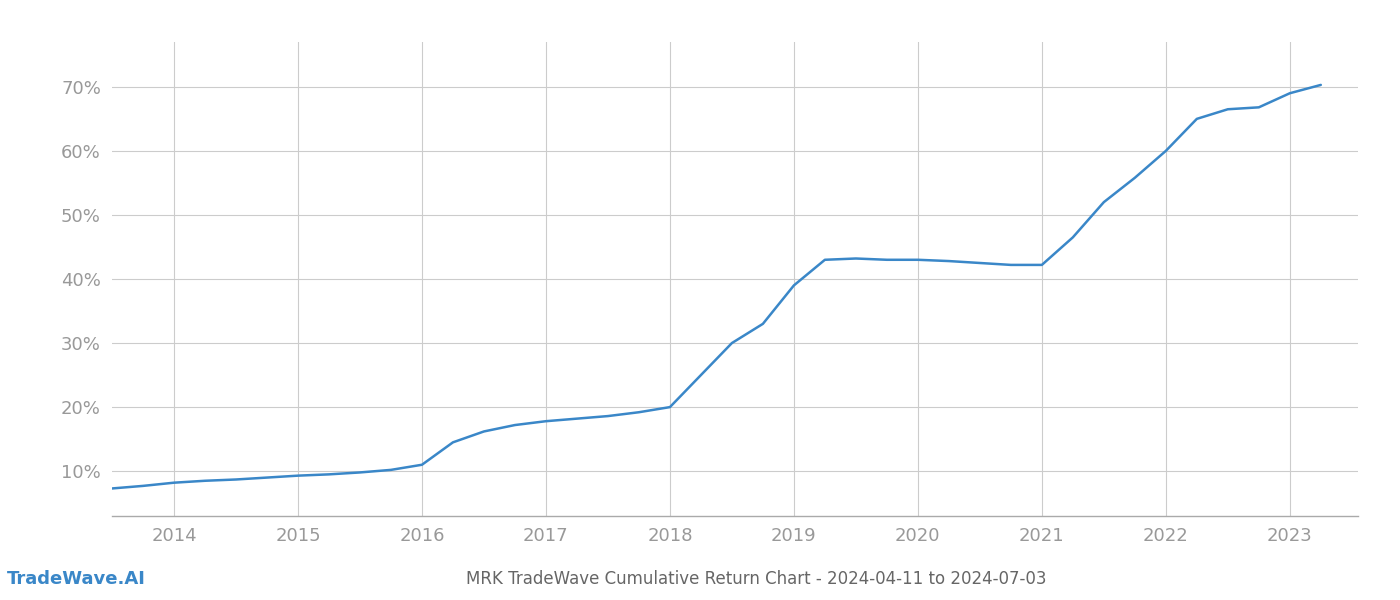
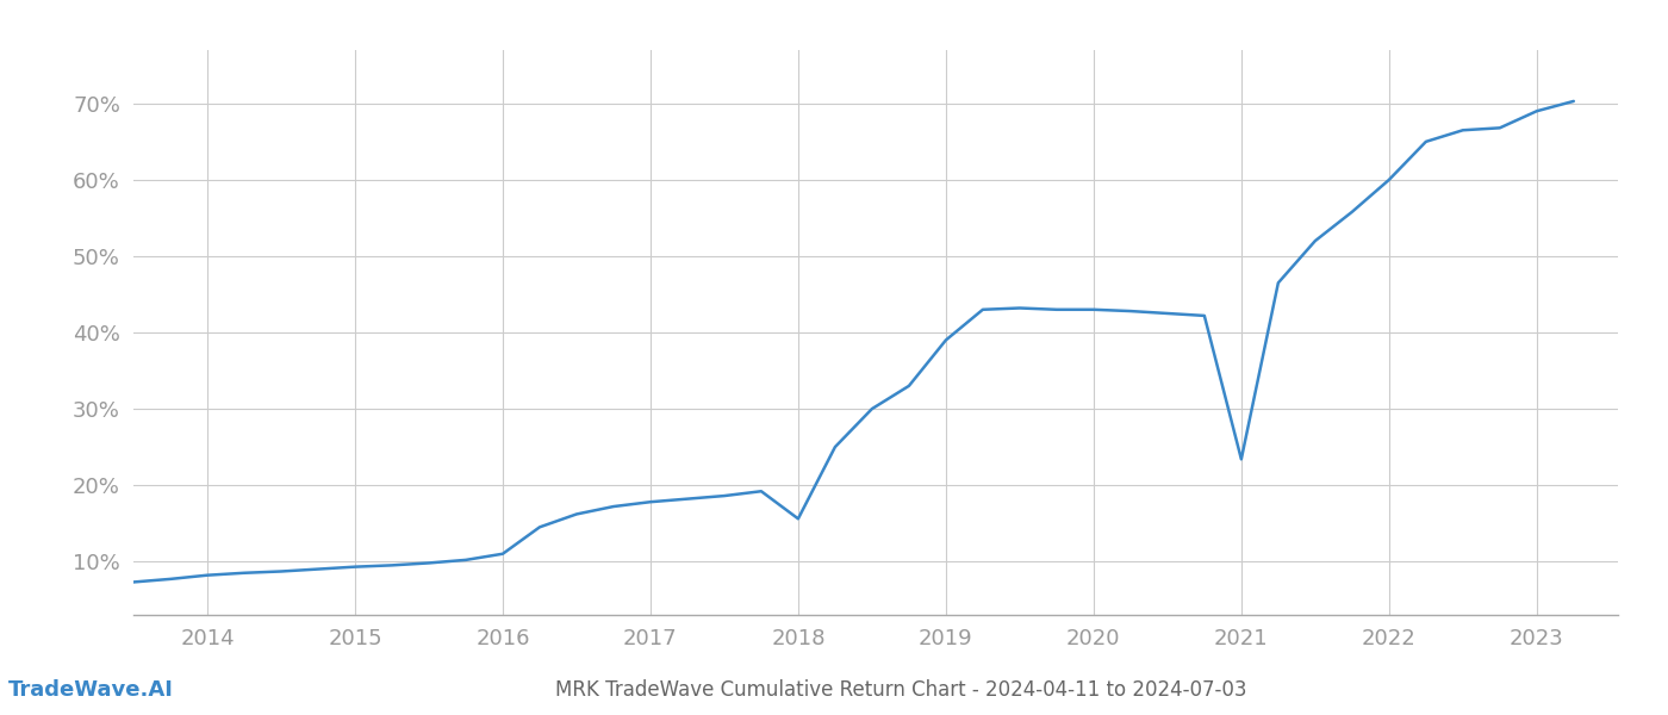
2018: 20.0% -> 15.6%
2021: 42.2% -> 23.4%
